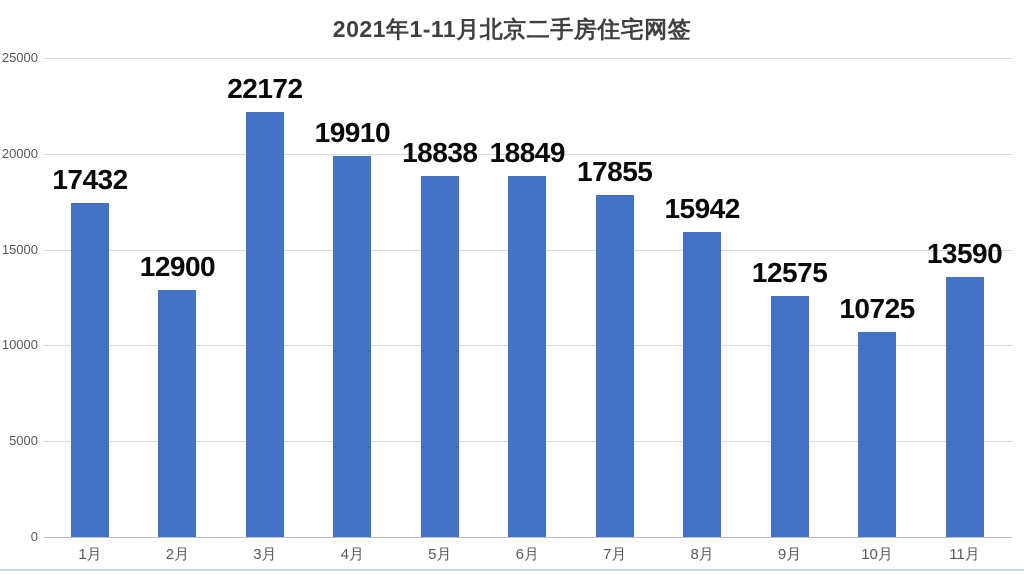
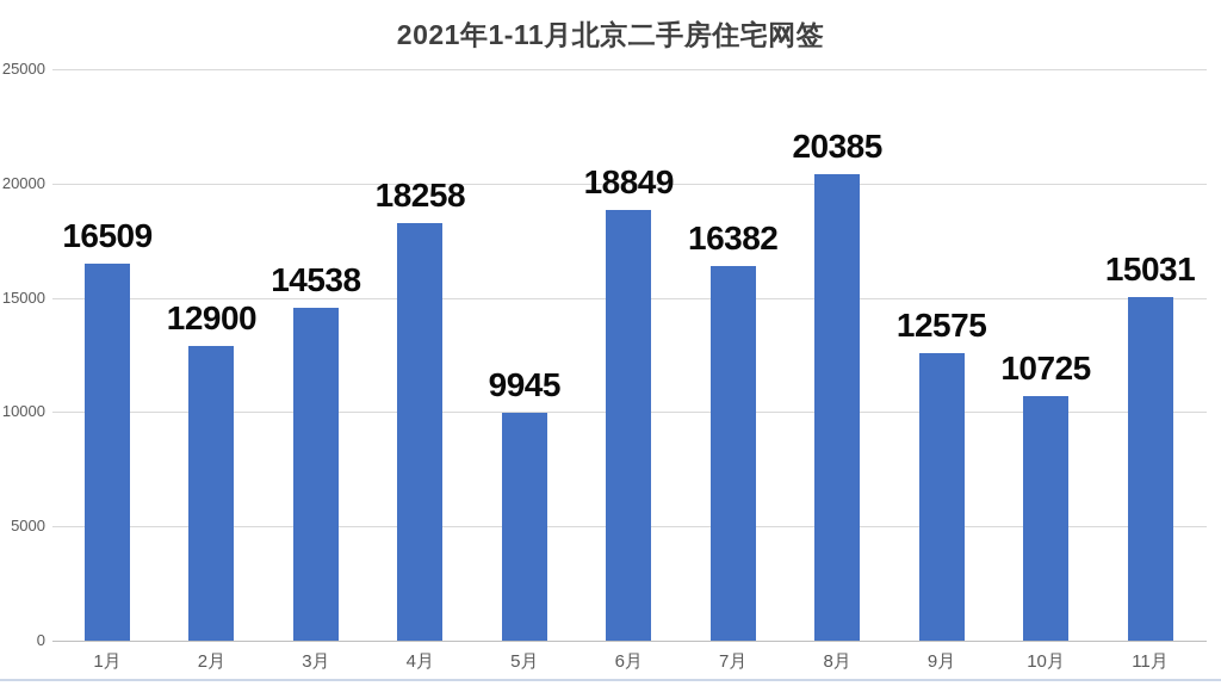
1月: 17432 -> 16509
3月: 22172 -> 14538
4月: 19910 -> 18258
5月: 18838 -> 9945
7月: 17855 -> 16382
8月: 15942 -> 20385
11月: 13590 -> 15031
